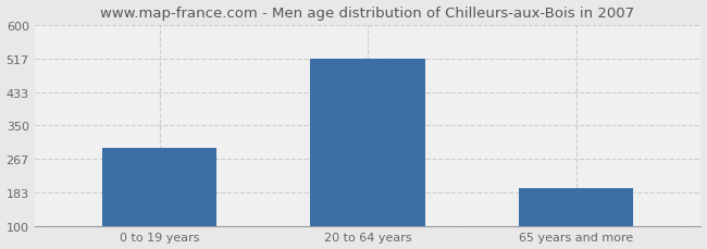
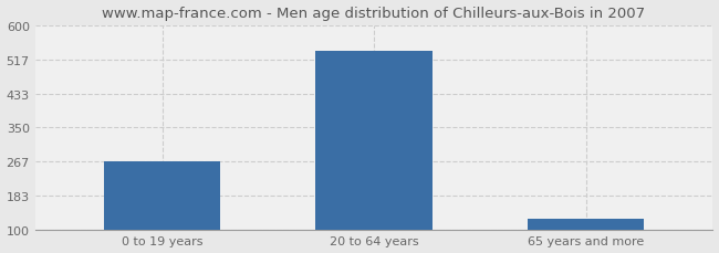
0 to 19 years: 295 -> 267
20 to 64 years: 515 -> 537
65 years and more: 195 -> 127
